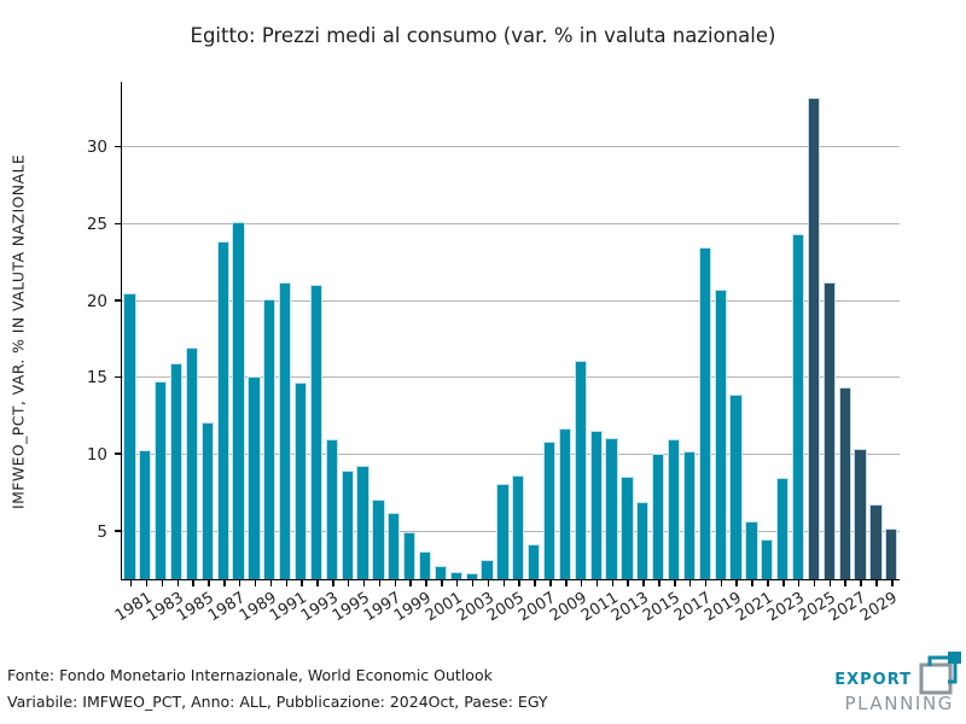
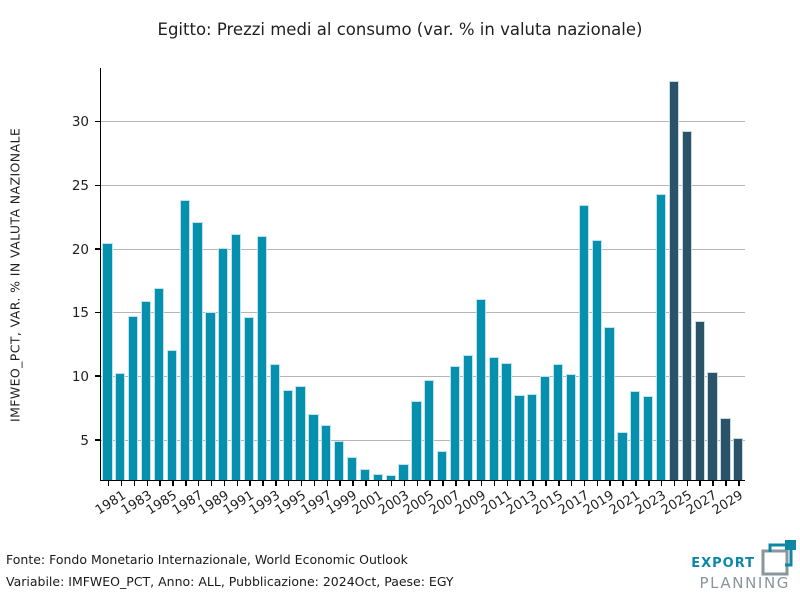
1987: 25.2 -> 22.2
2005: 8.7 -> 9.8
2013: 6.9 -> 8.7
2021: 4.5 -> 8.9
2025: 21.2 -> 29.3
